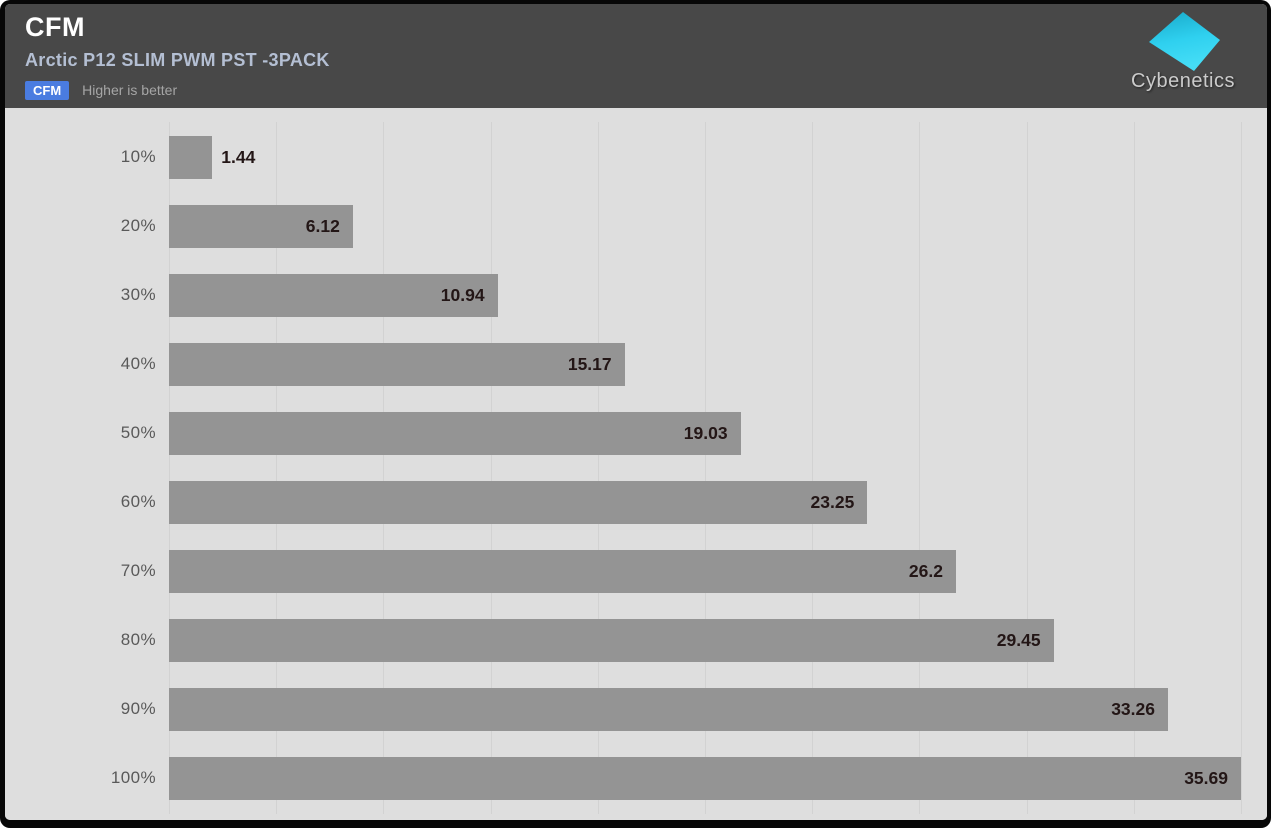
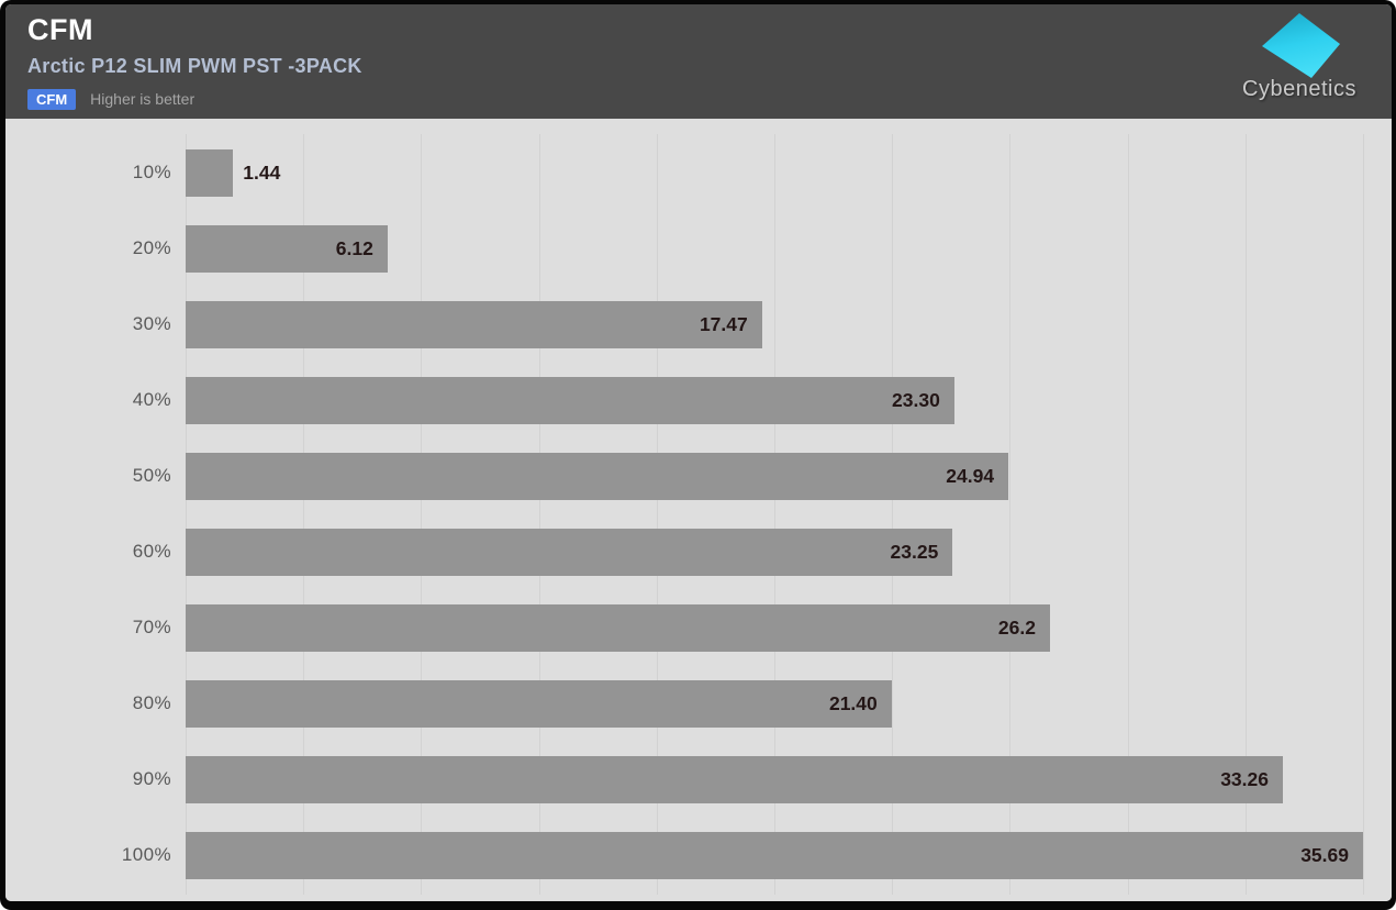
30%: 10.94 -> 17.47
40%: 15.17 -> 23.30
50%: 19.03 -> 24.94
80%: 29.45 -> 21.40
